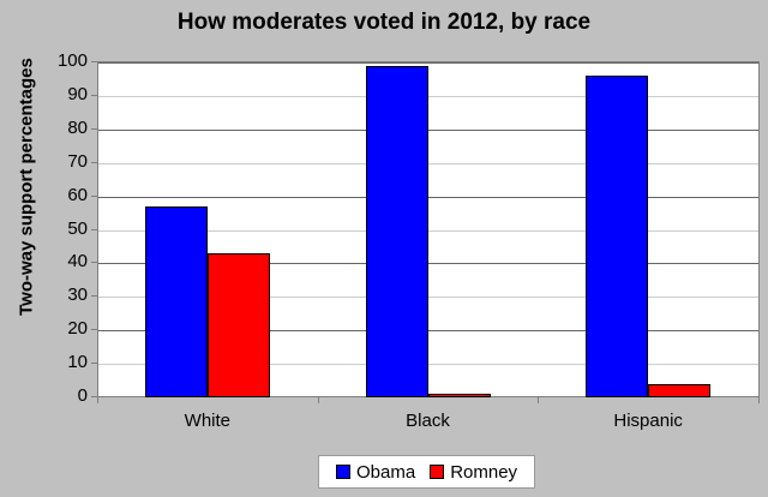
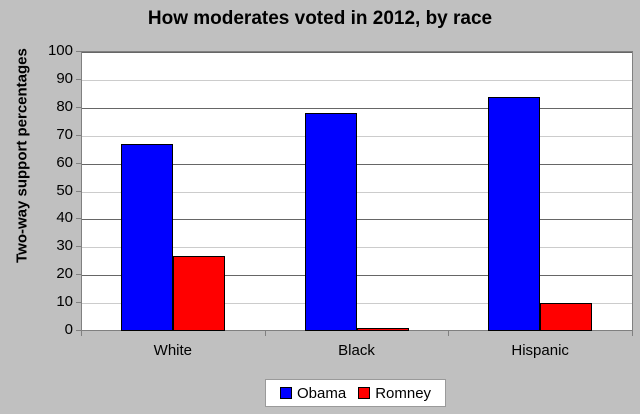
Obama/White: 57 -> 67
Romney/White: 43 -> 27
Obama/Black: 99 -> 78
Obama/Hispanic: 96 -> 84
Romney/Hispanic: 4 -> 10
